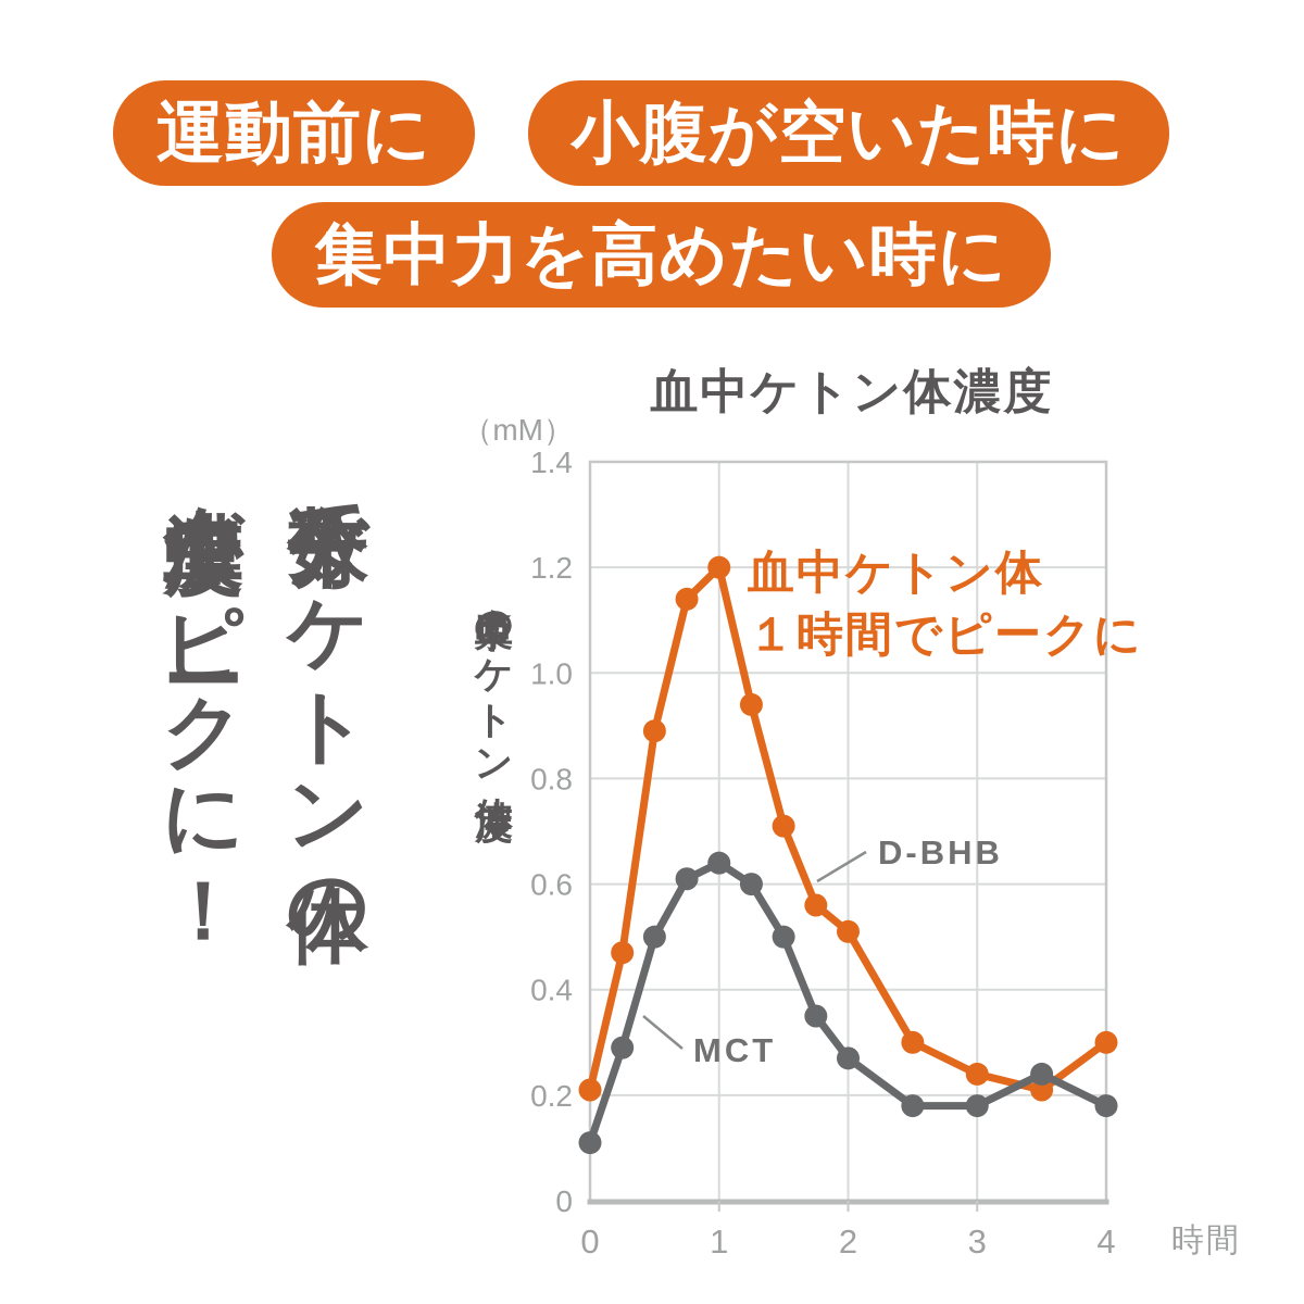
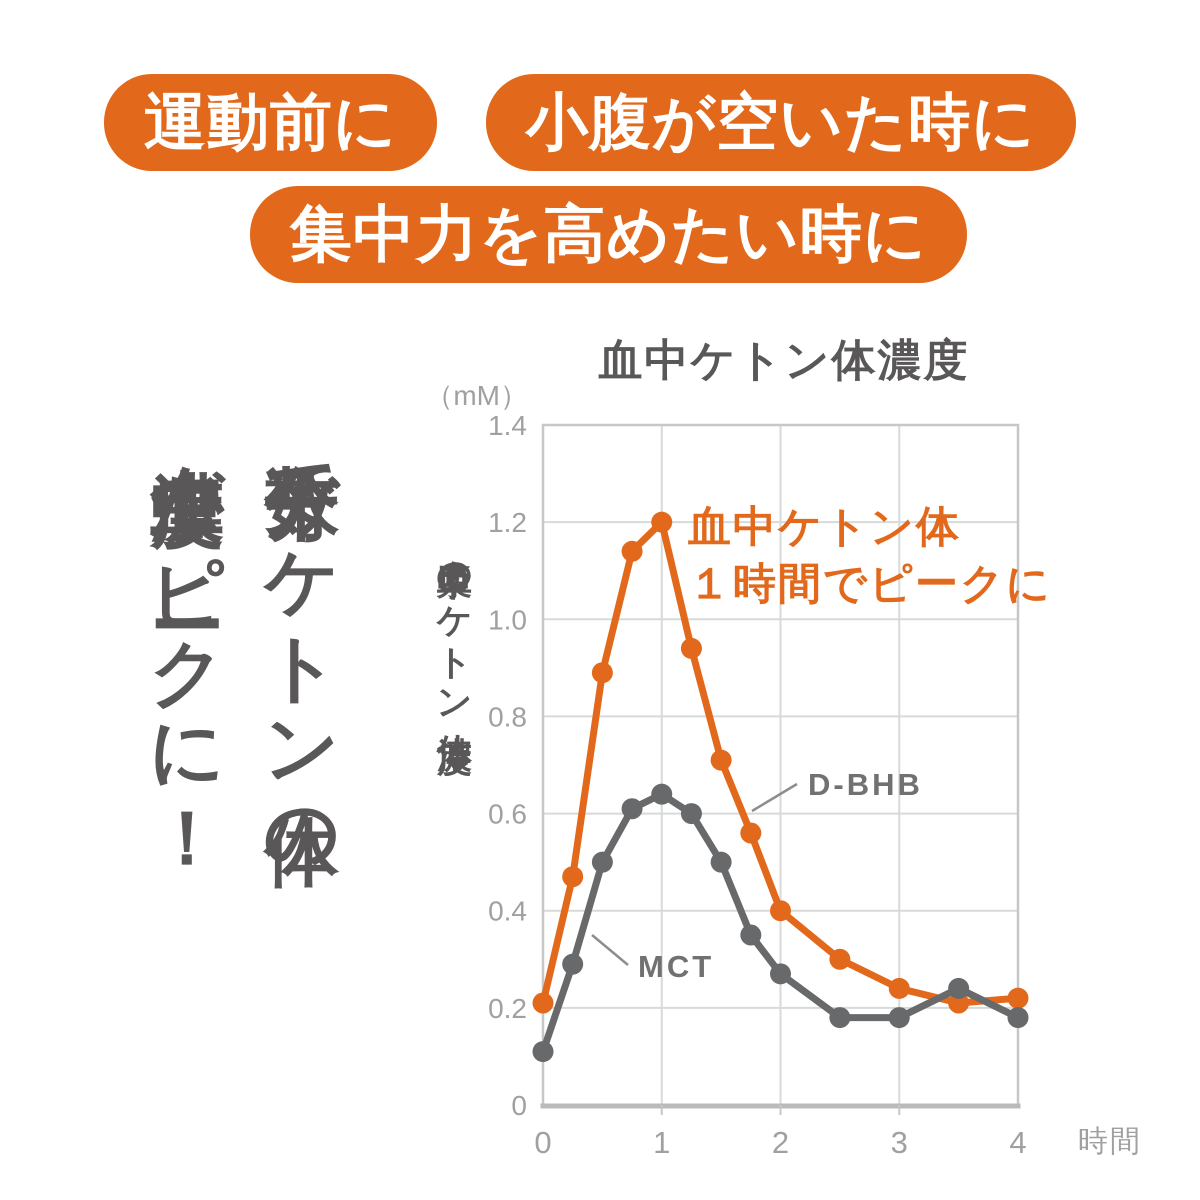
D-BHB/2: 0.51 -> 0.40
D-BHB/4: 0.30 -> 0.22
